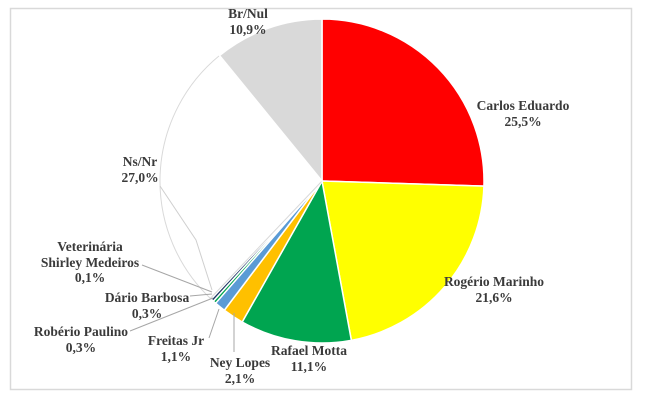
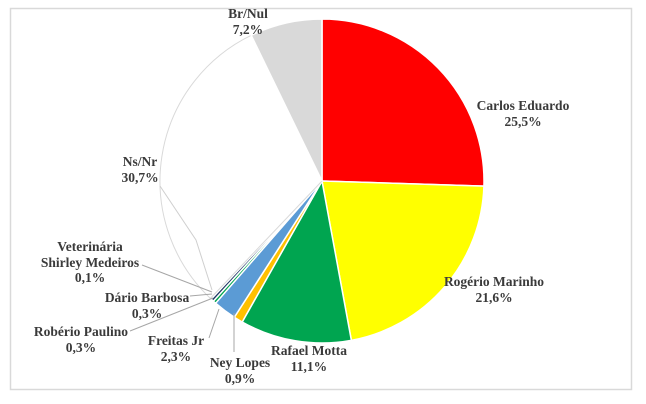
Ney Lopes: 2,1% -> 0,9%
Freitas Jr: 1,1% -> 2,3%
Ns/Nr: 27,0% -> 30,7%
Br/Nul: 10,9% -> 7,2%
